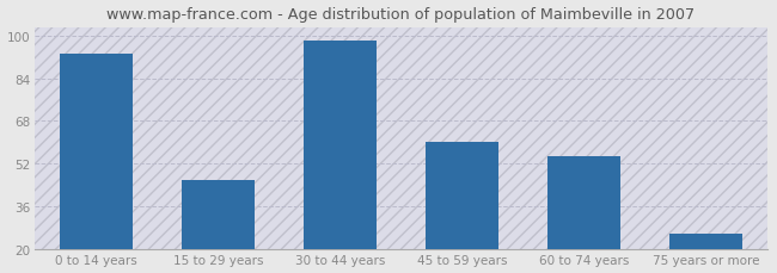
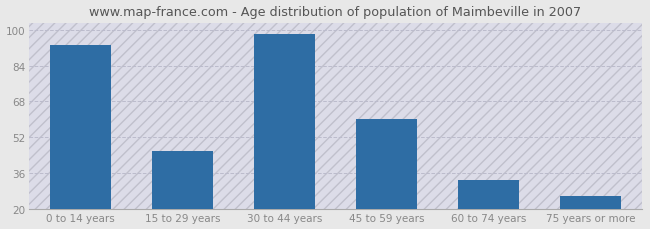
60 to 74 years: 55 -> 33
